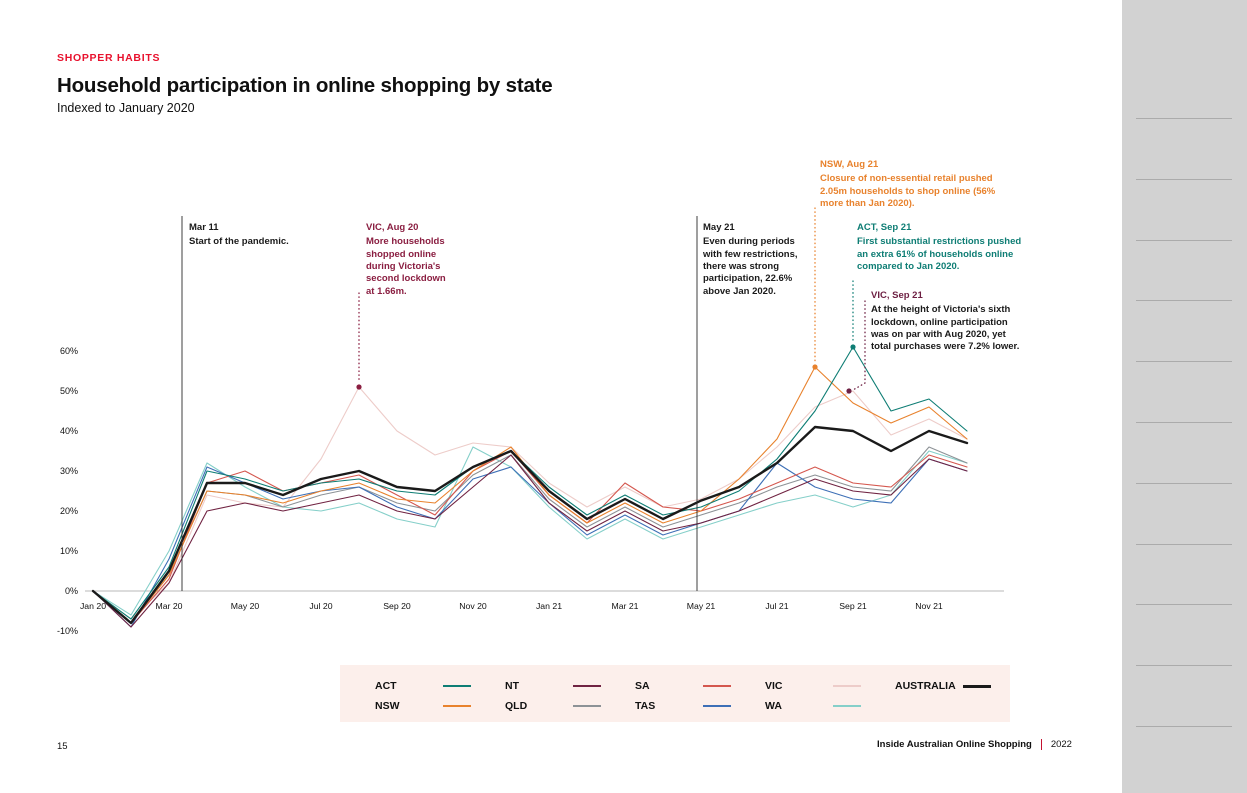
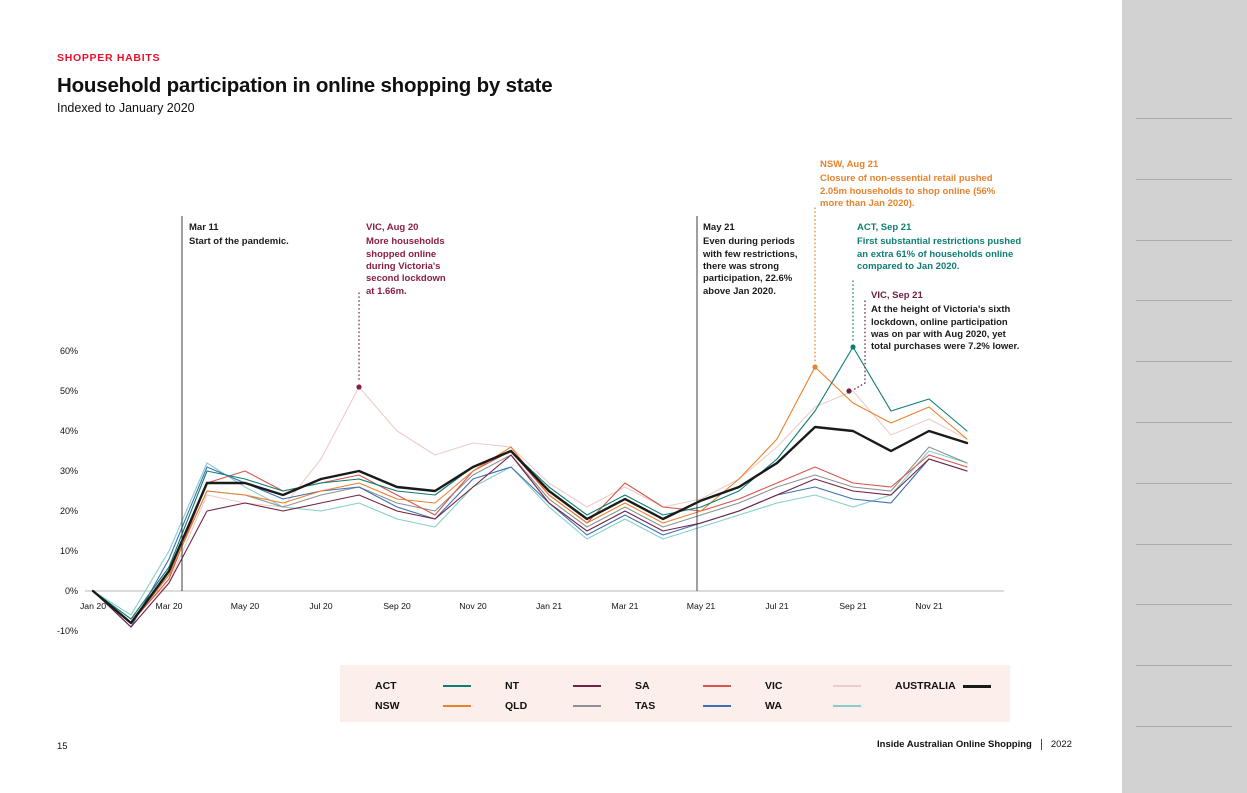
WA/Nov 20: 36% -> 26%
TAS/Jul 21: 32% -> 24%
